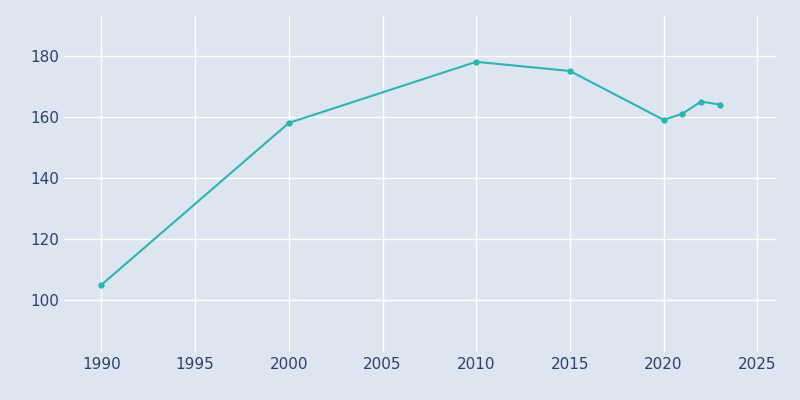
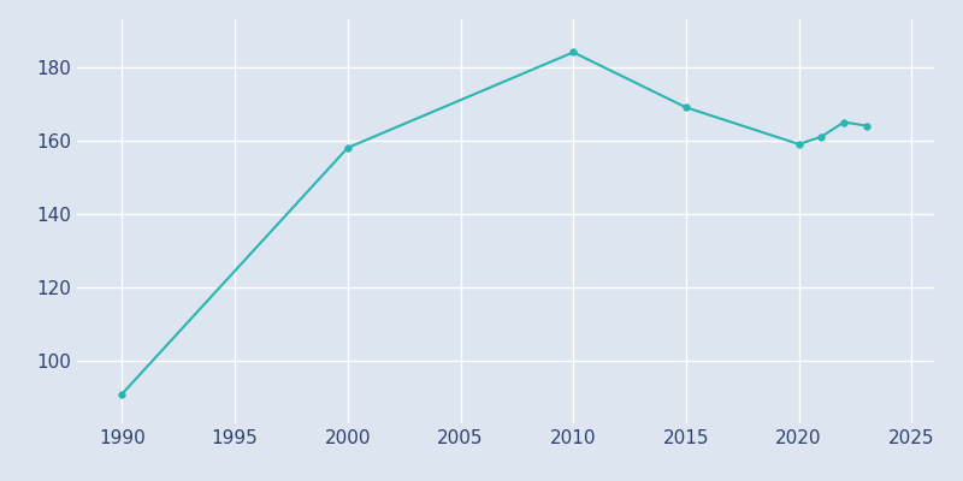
1990: 105 -> 91
2010: 178 -> 184
2015: 175 -> 169
